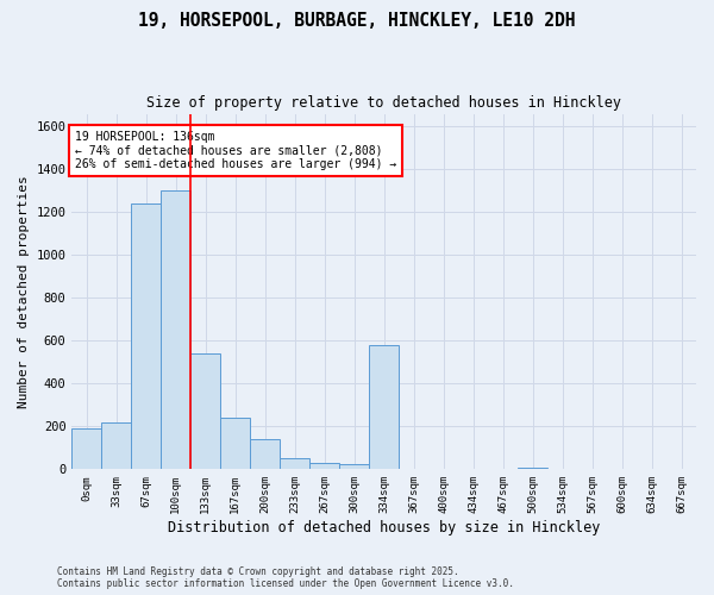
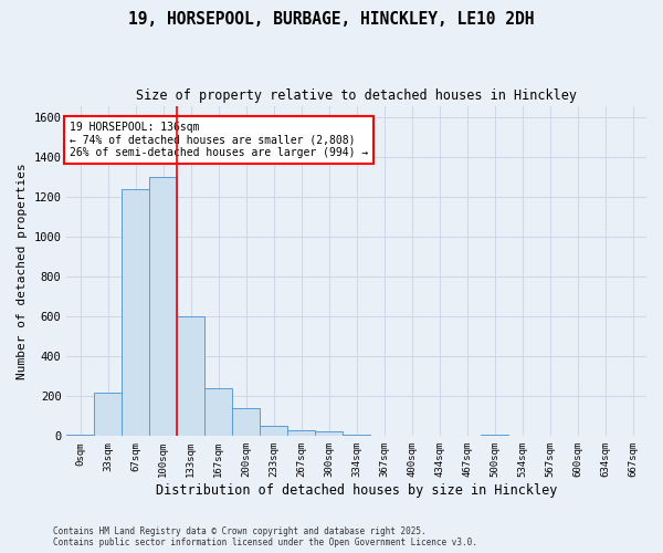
0sqm: 190 -> 10
133sqm: 540 -> 600
334sqm: 580 -> 10
